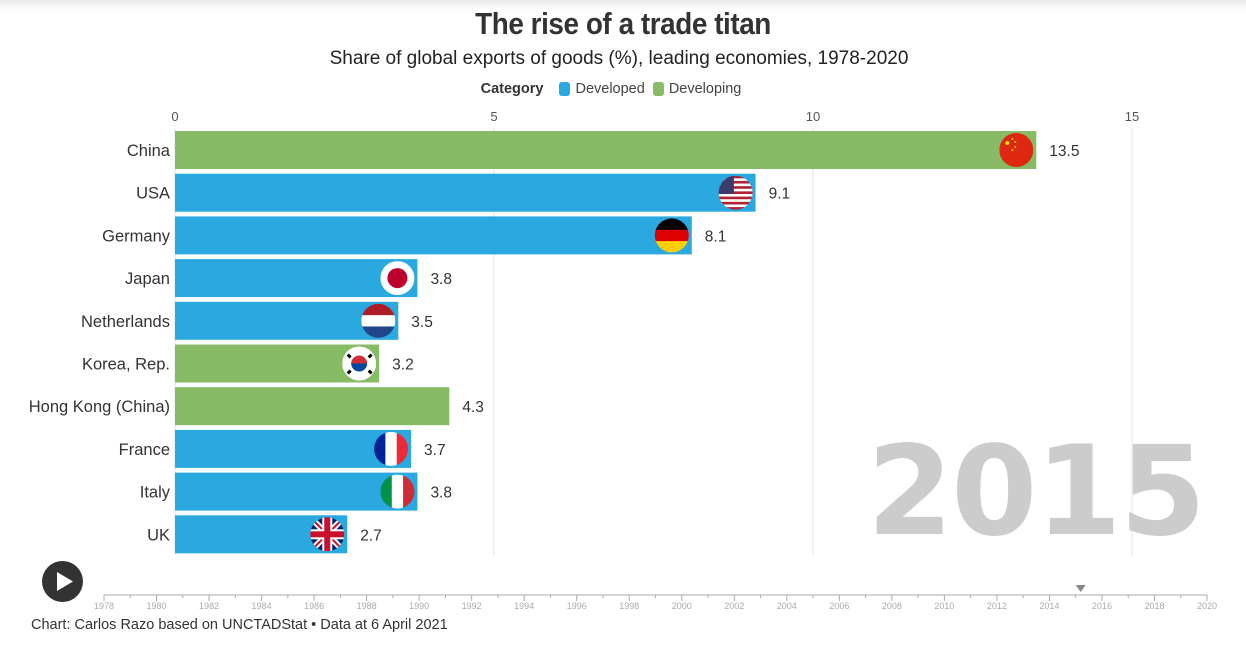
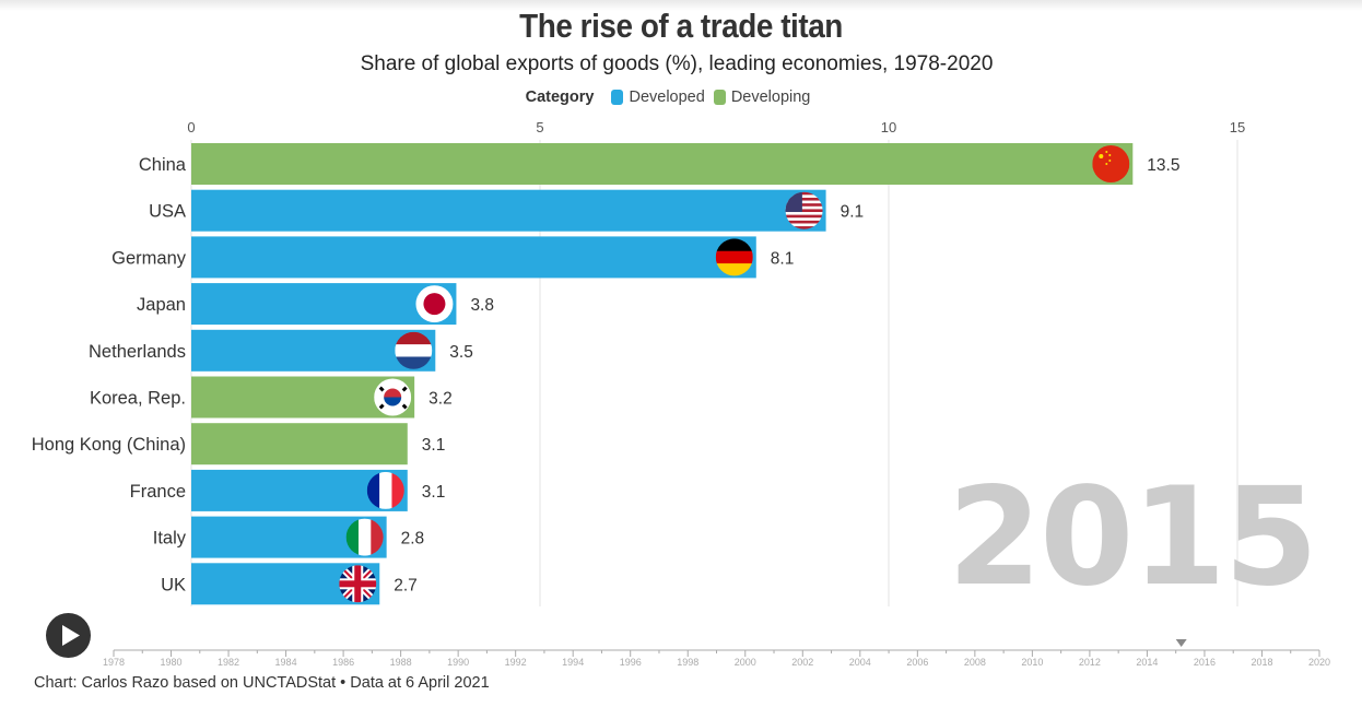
Hong Kong (China): 4.3 -> 3.1
France: 3.7 -> 3.1
Italy: 3.8 -> 2.8
